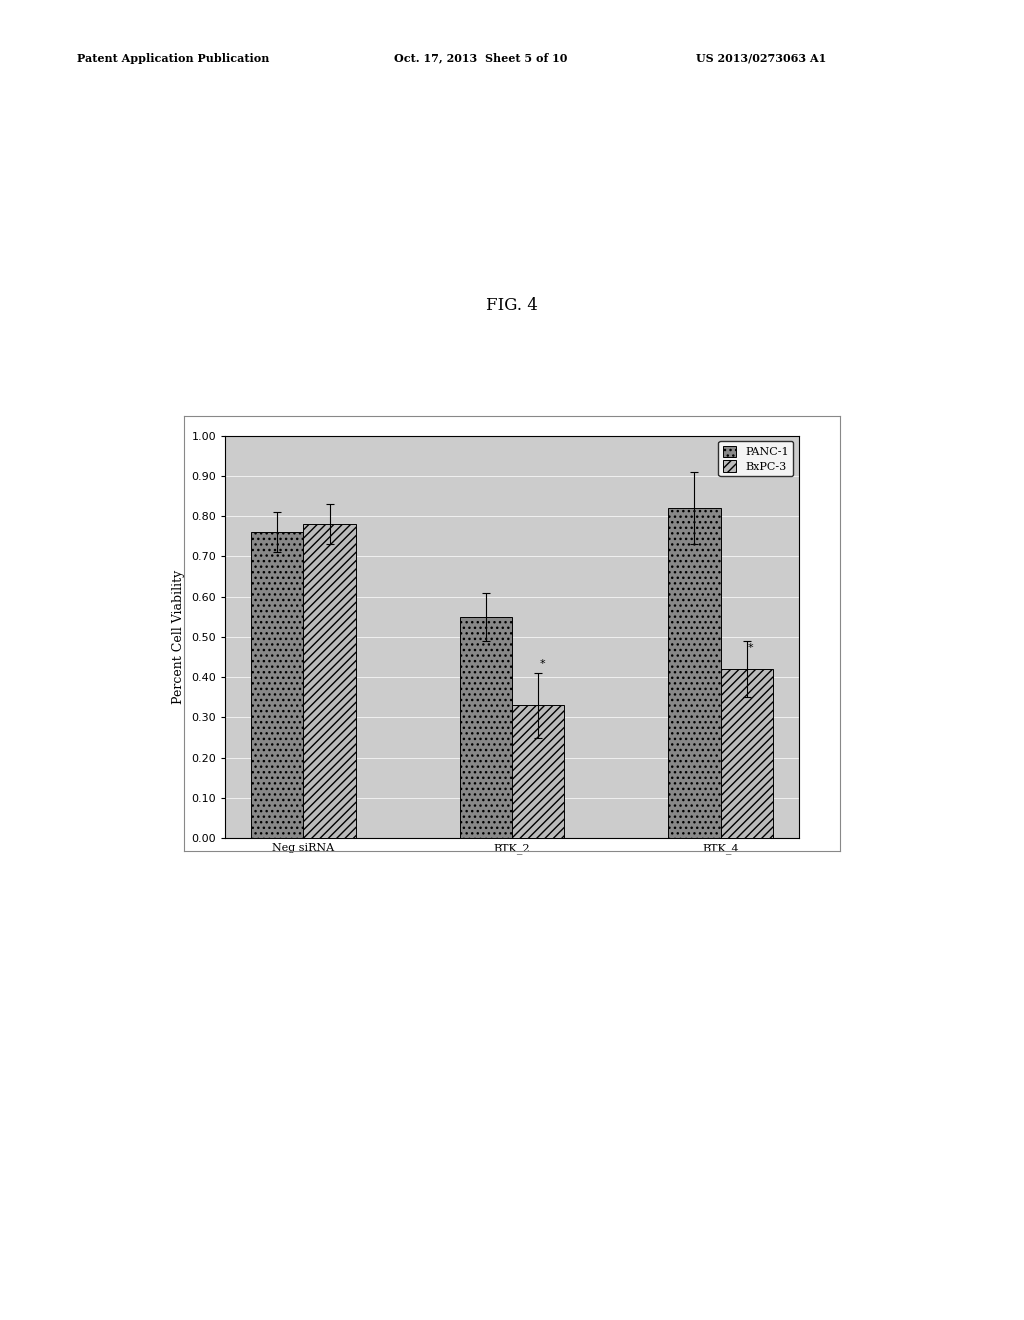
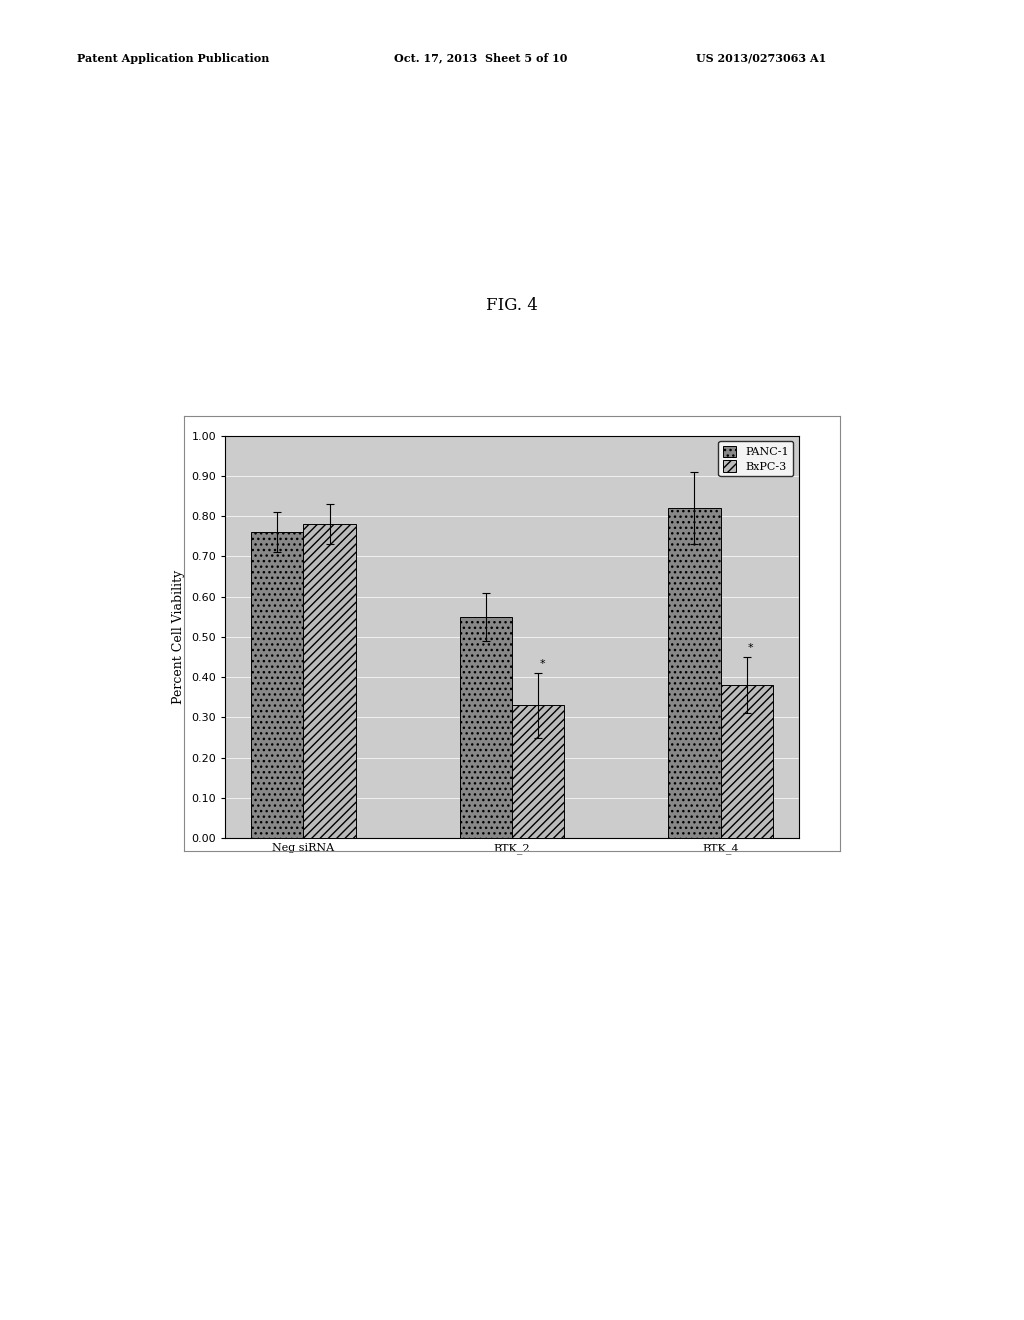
BxPC-3/BTK_4: 0.42 -> 0.38
